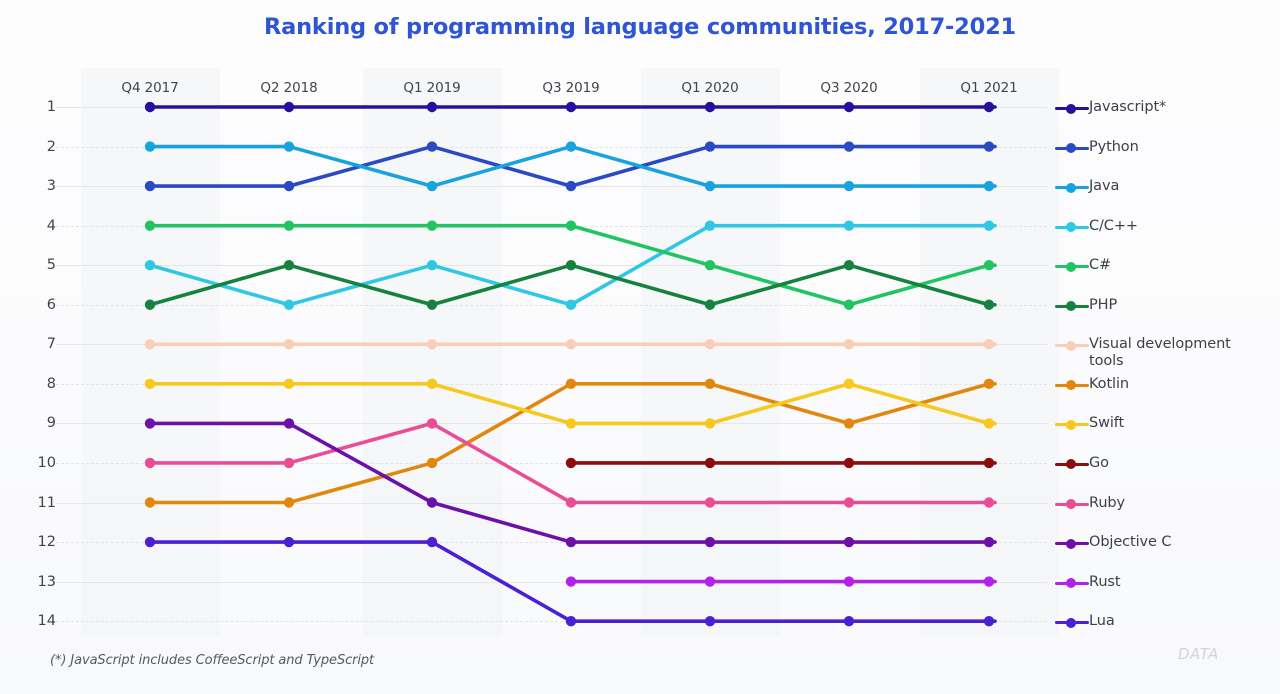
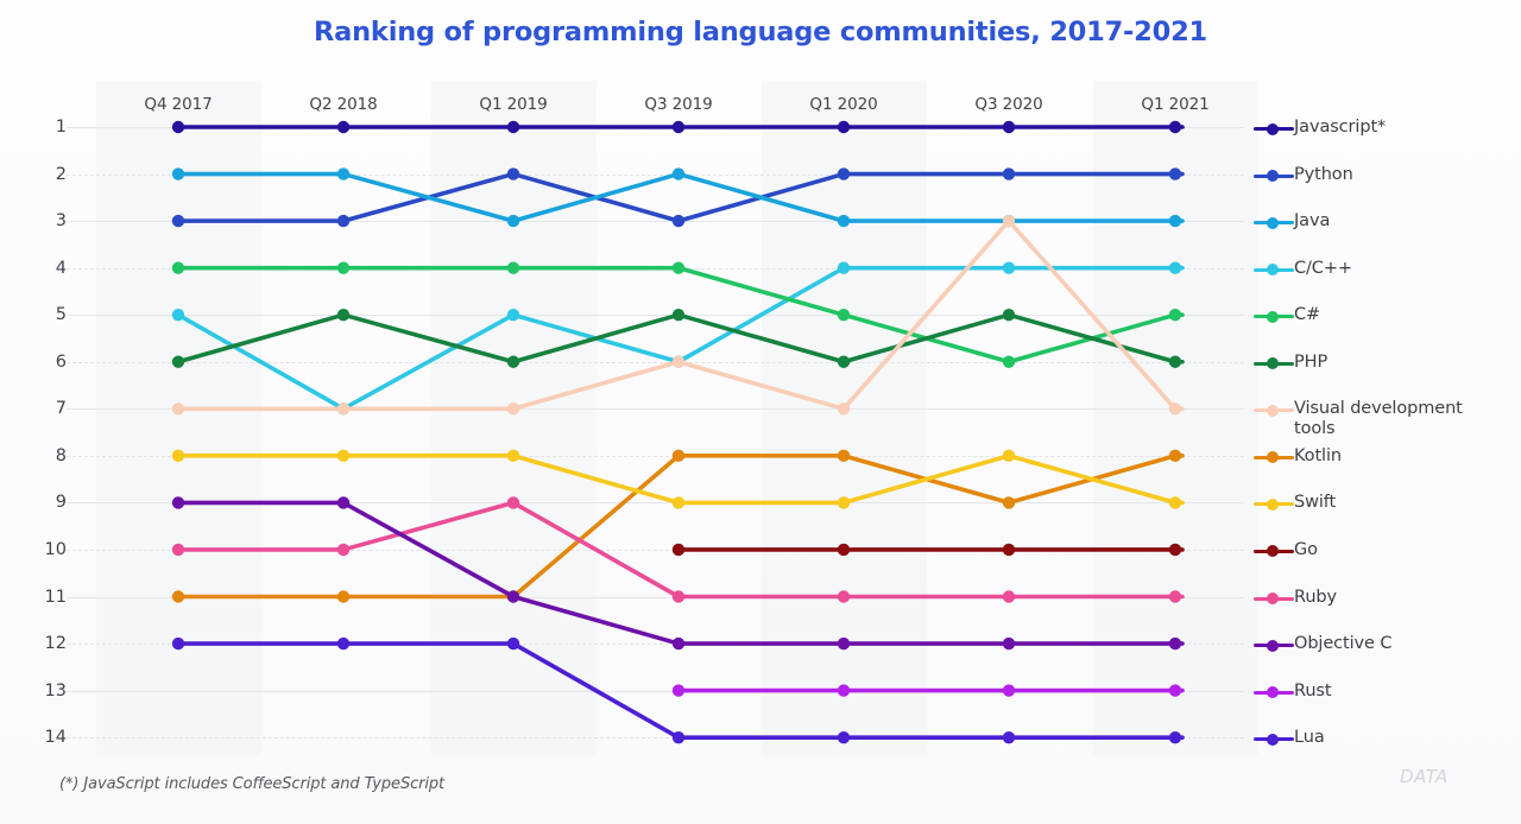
C/C++/Q2 2018: 6 -> 7
Kotlin/Q1 2019: 10 -> 11
Visual development tools/Q3 2019: 7 -> 6
Visual development tools/Q3 2020: 7 -> 3
